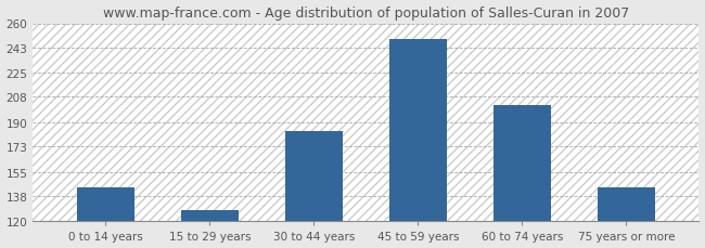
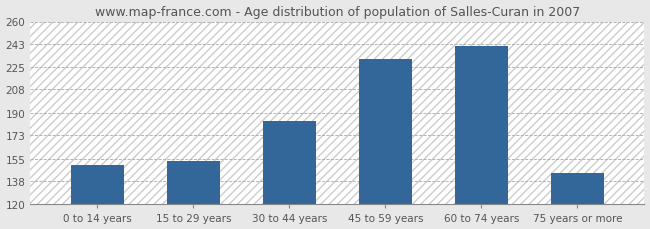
0 to 14 years: 144 -> 150
15 to 29 years: 128 -> 153
45 to 59 years: 249 -> 231
60 to 74 years: 202 -> 241
